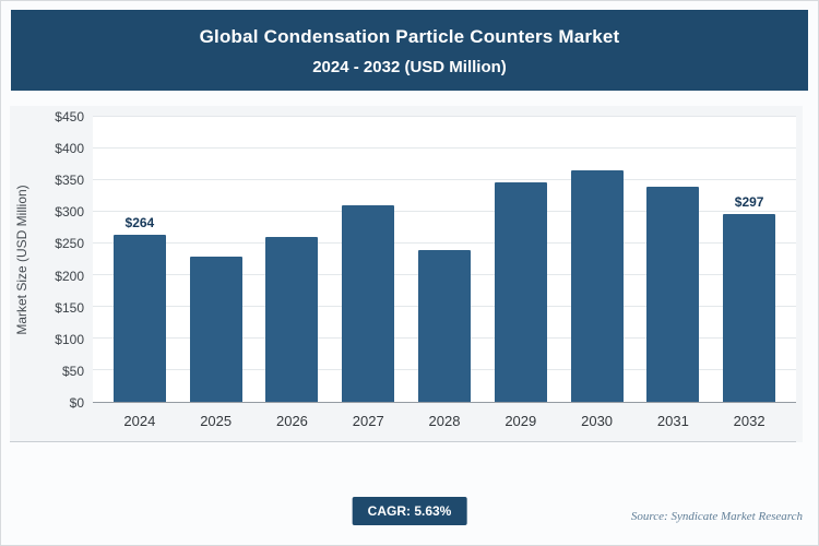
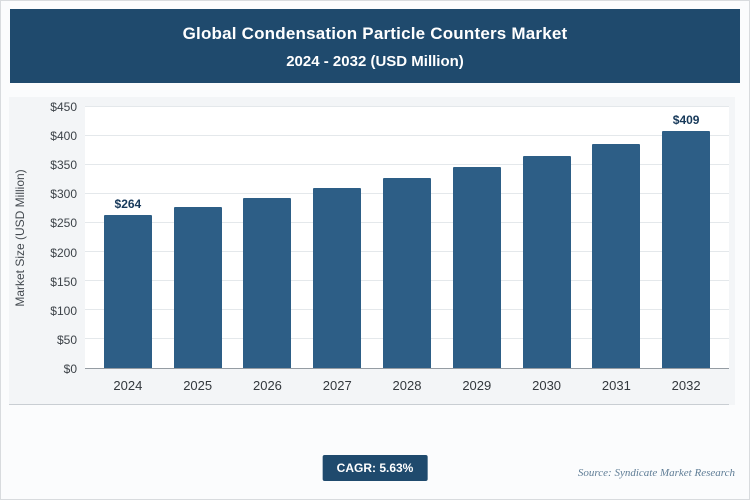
2025: $230 -> $280
2026: $260 -> $290
2028: $240 -> $330
2031: $340 -> $390
2032: $297 -> $409
